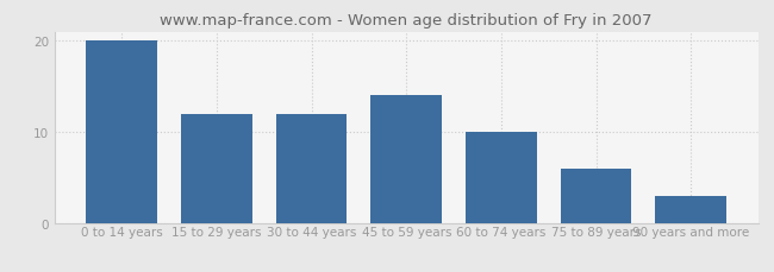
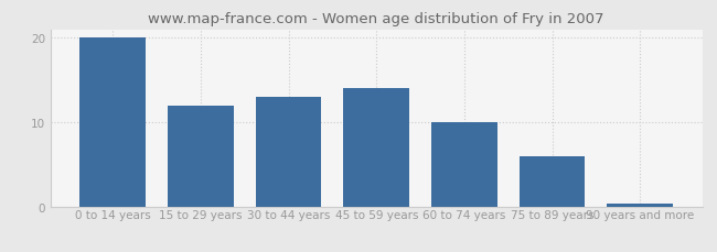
30 to 44 years: 12.0 -> 13.0
90 years and more: 3.0 -> 0.3
